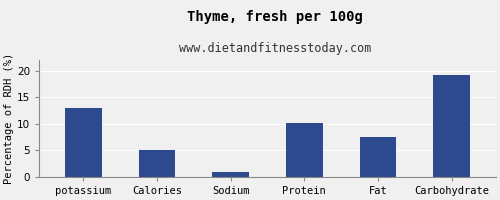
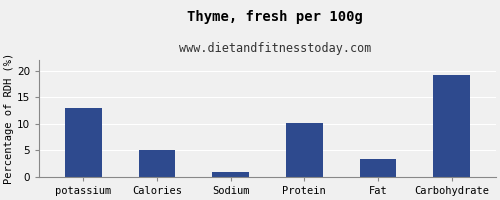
Fat: 7.6 -> 3.3
